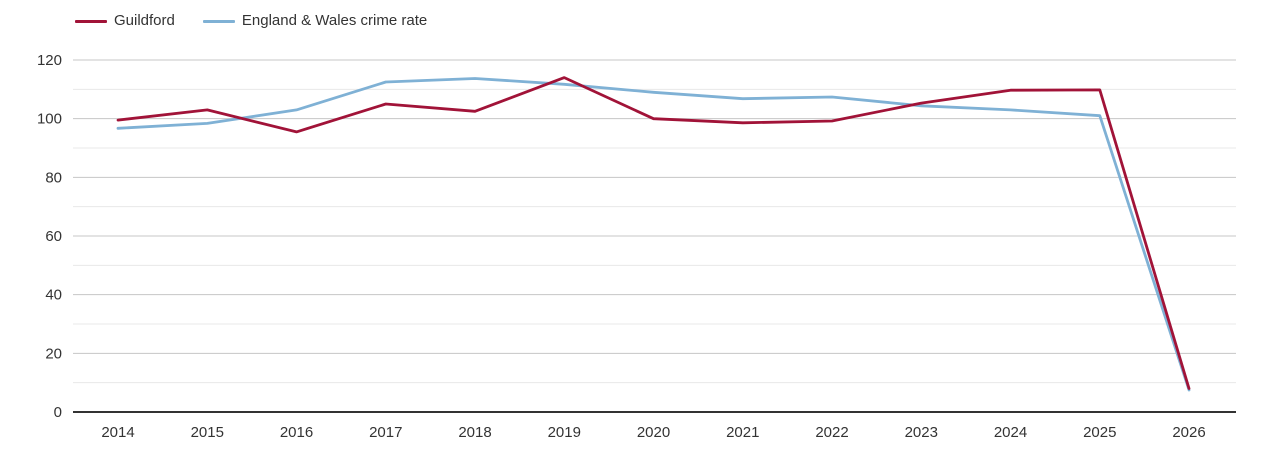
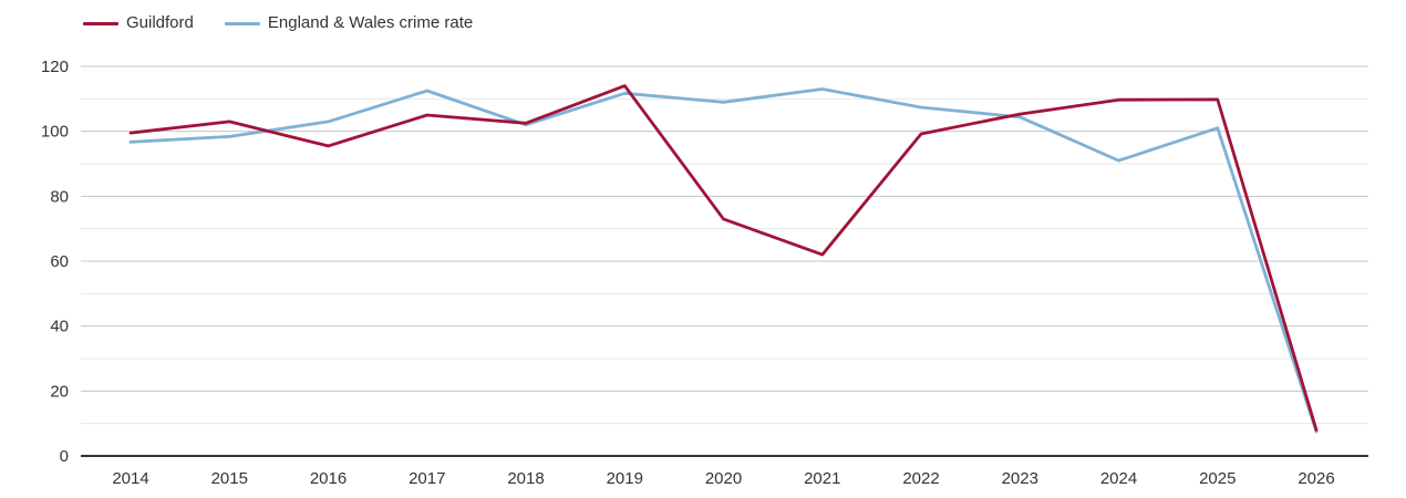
England & Wales crime rate/2018: 114 -> 102
Guildford/2020: 100 -> 73
Guildford/2021: 99 -> 62
England & Wales crime rate/2021: 107 -> 113
England & Wales crime rate/2024: 103 -> 91
